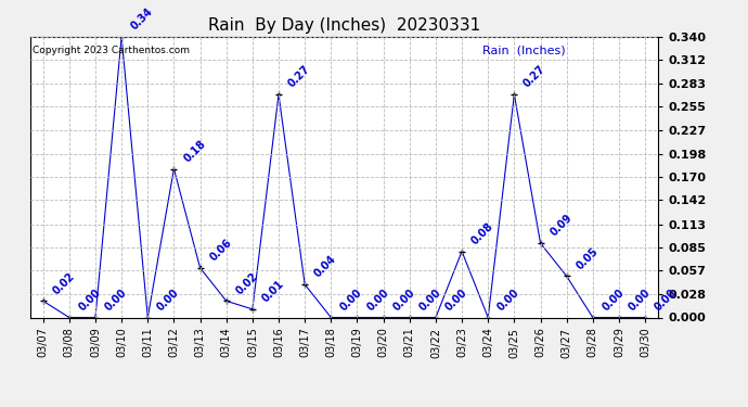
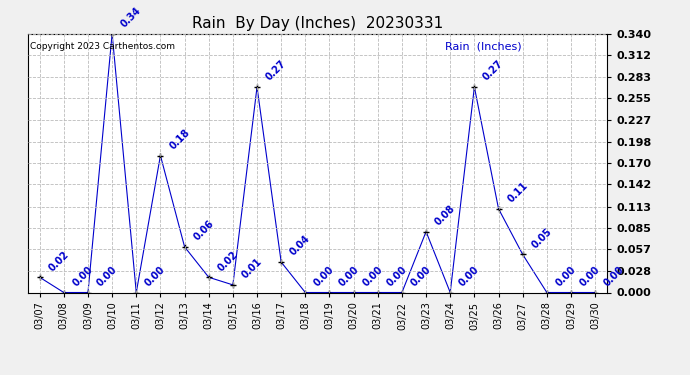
03/26: 0.09 -> 0.11
